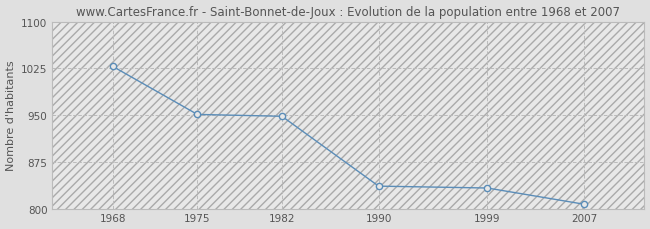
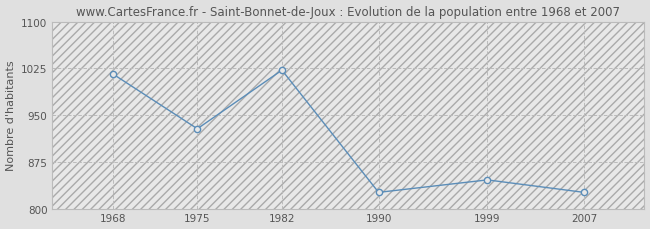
1968: 1028 -> 1016
1975: 951 -> 928
1982: 948 -> 1022
1990: 836 -> 826
1999: 833 -> 846
2007: 807 -> 826
